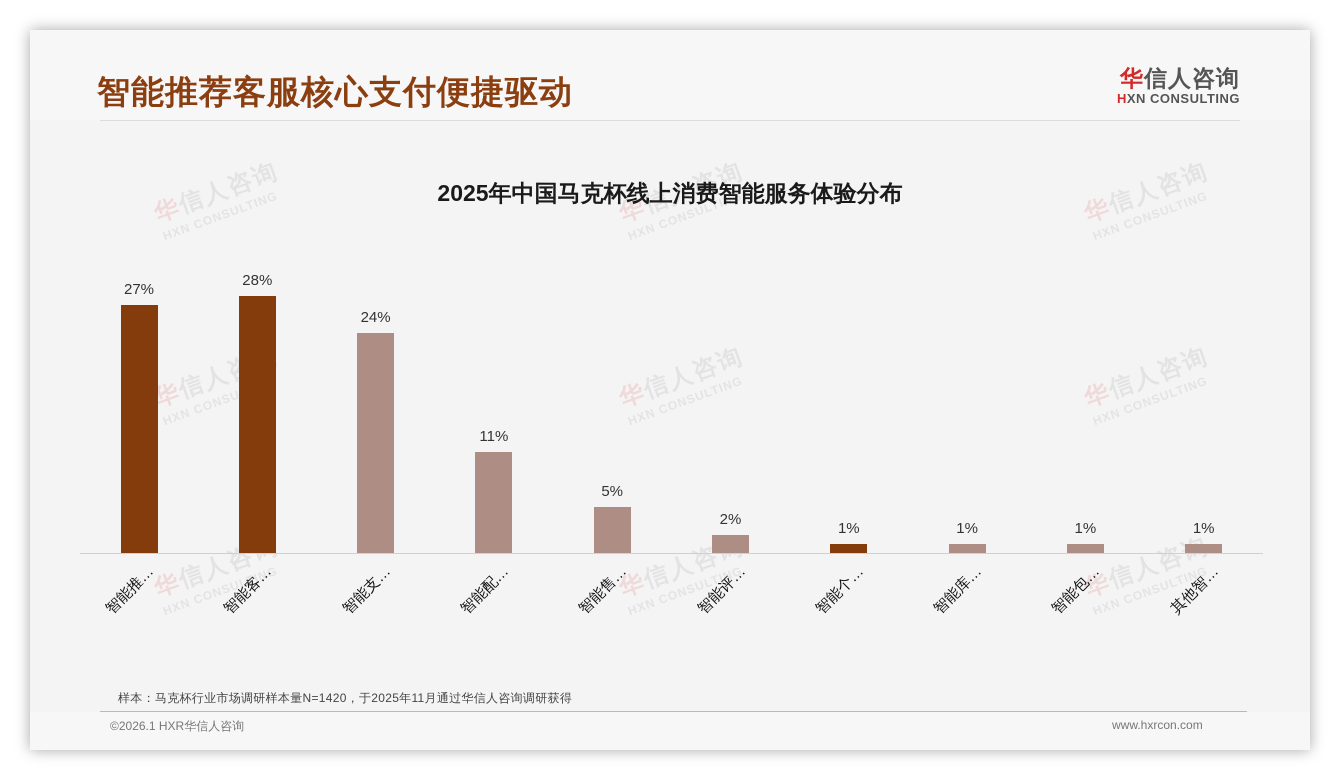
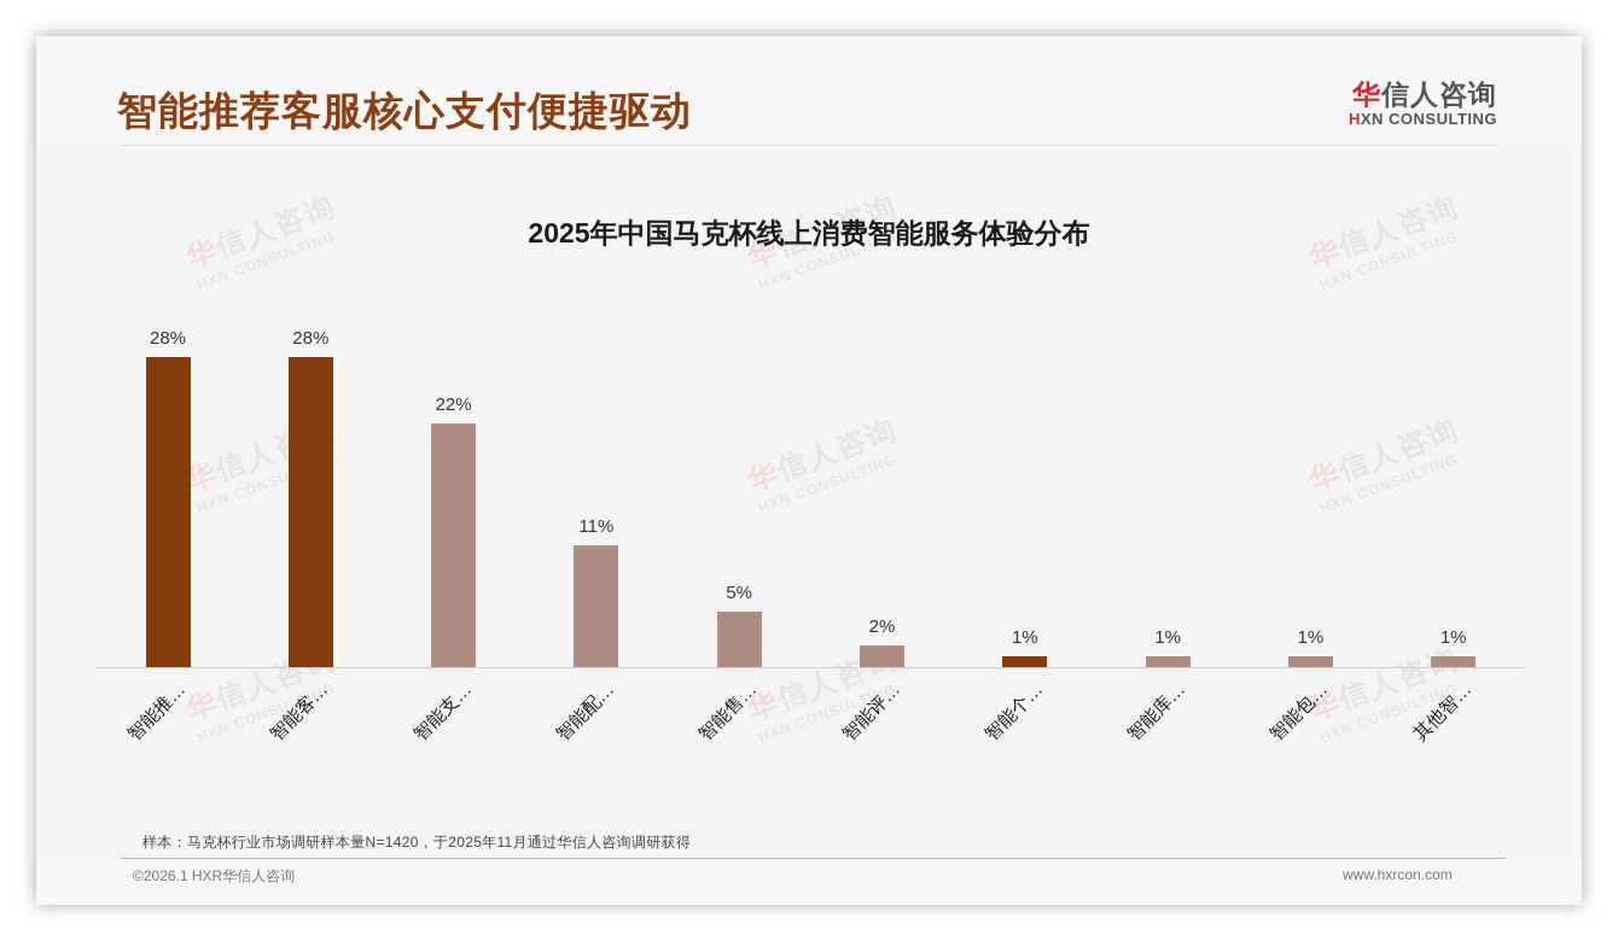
智能推…: 27% -> 28%
智能支…: 24% -> 22%
